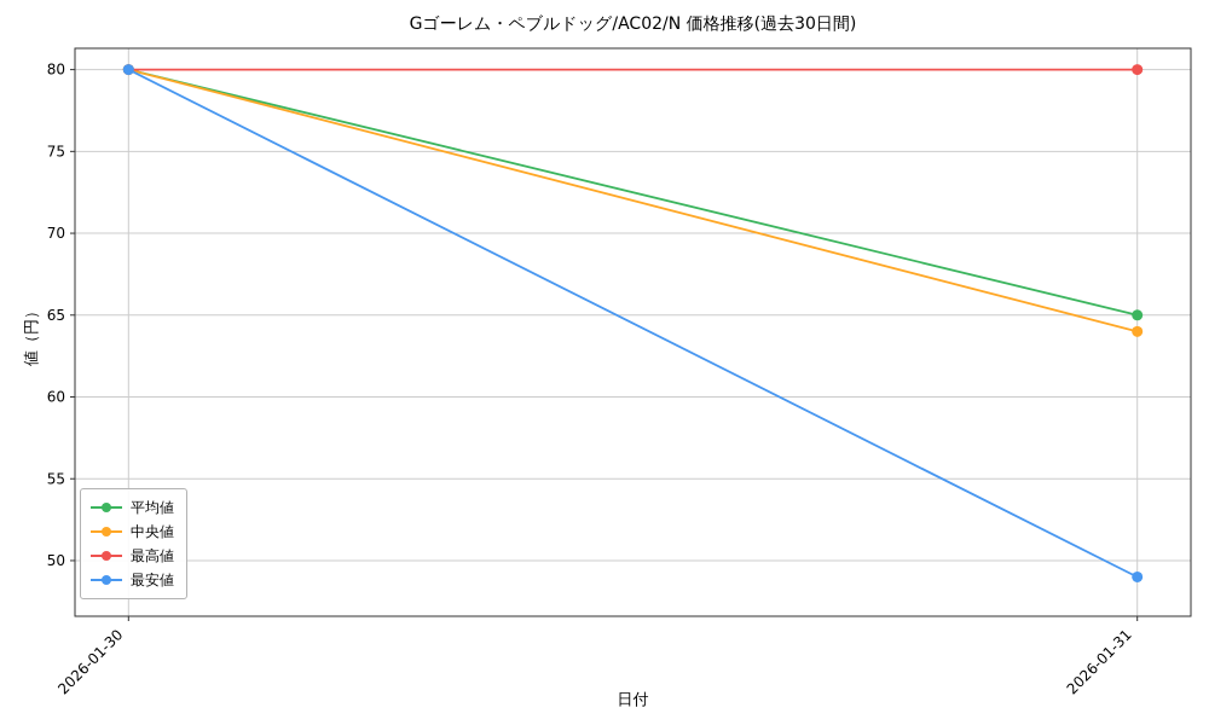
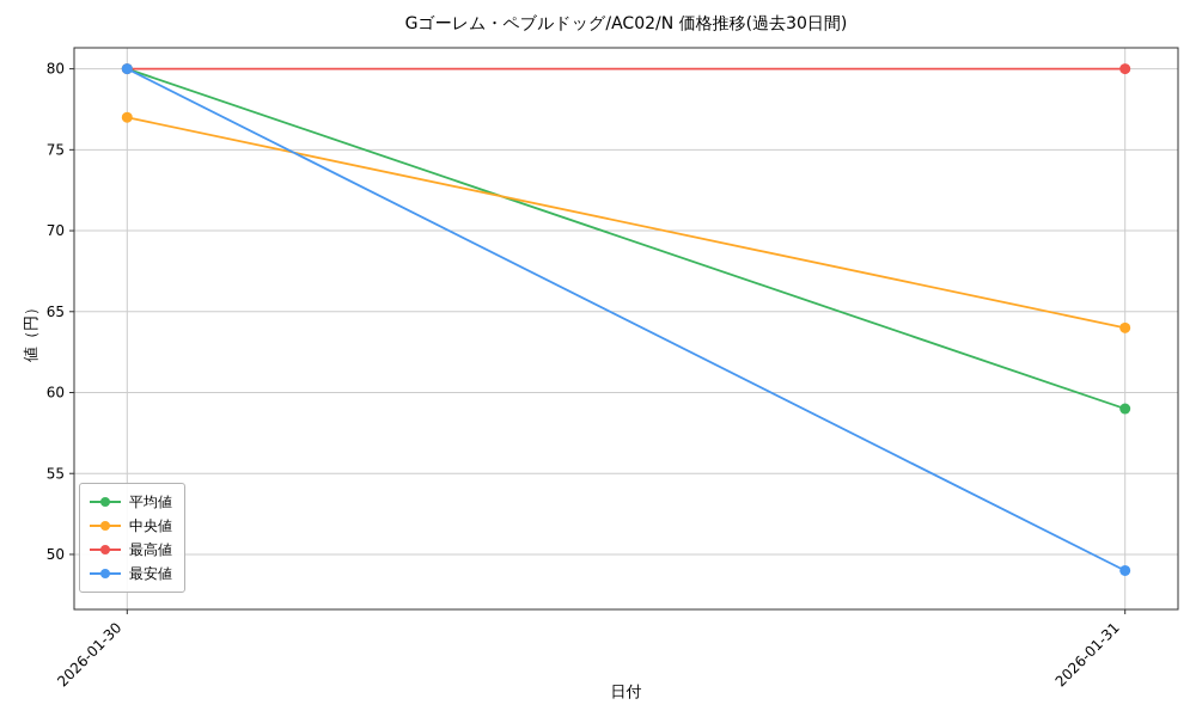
中央値/2026-01-30: 80 -> 77
平均値/2026-01-31: 65 -> 59
